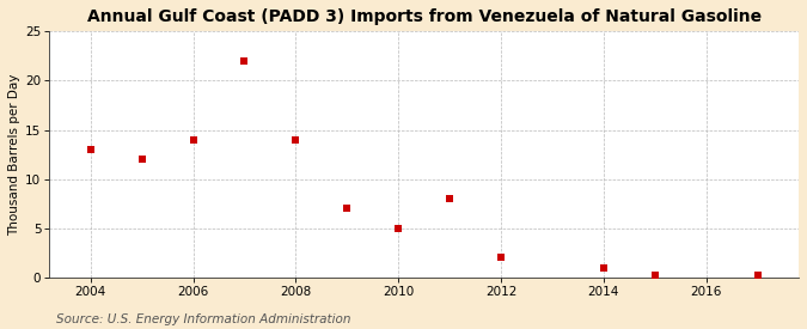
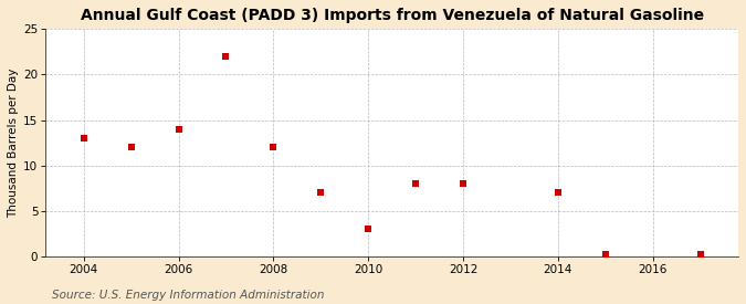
2008: 14.0 -> 12.0
2010: 5.0 -> 3.0
2012: 2.0 -> 8.0
2014: 1.0 -> 7.0
